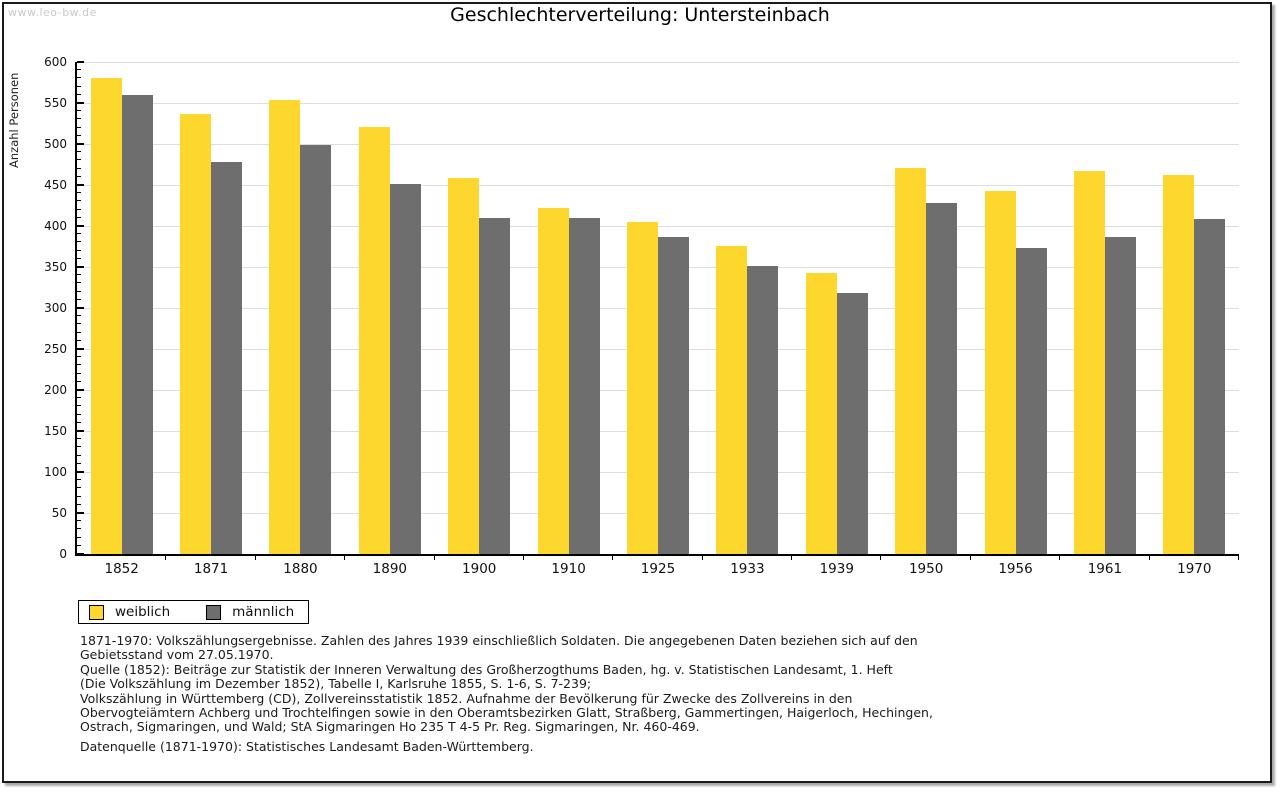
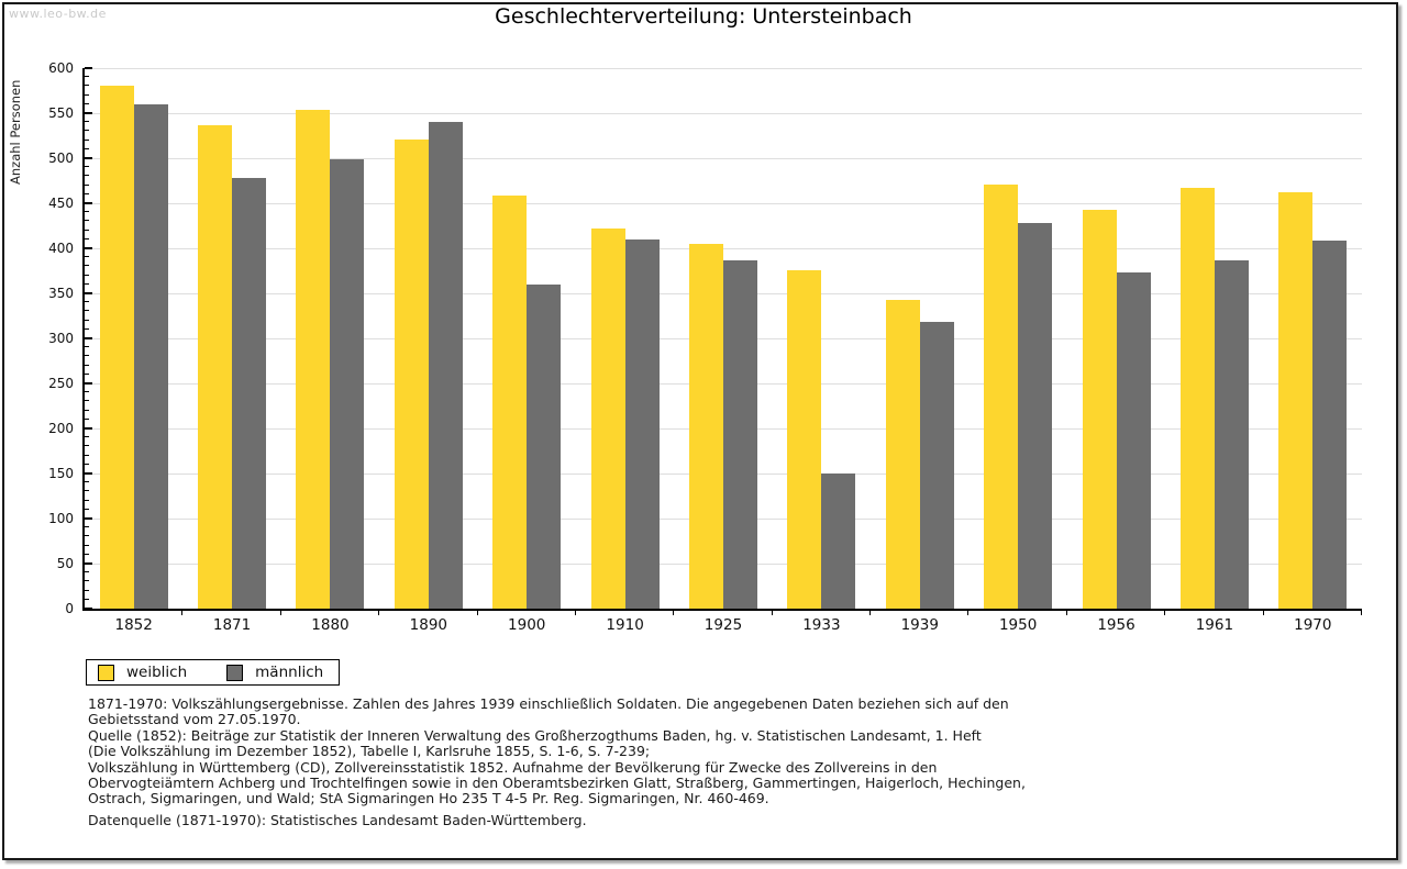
männlich/1890: 450 -> 540
männlich/1900: 410 -> 360
männlich/1933: 350 -> 150
